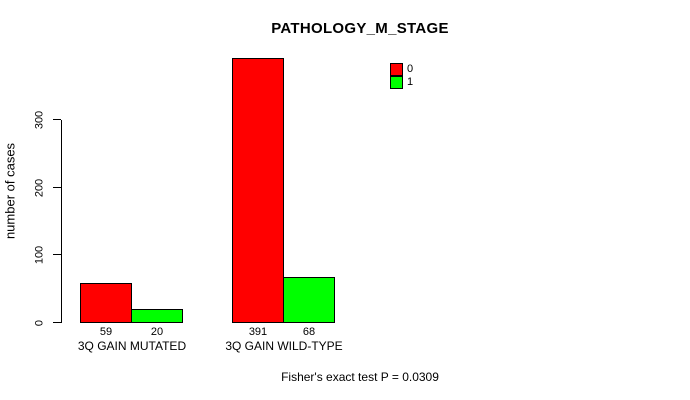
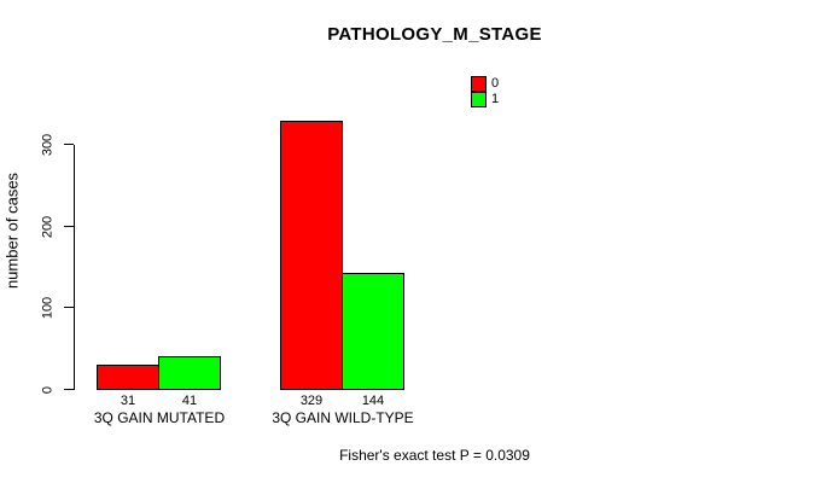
0/3Q GAIN MUTATED: 59 -> 31
1/3Q GAIN MUTATED: 20 -> 41
0/3Q GAIN WILD-TYPE: 391 -> 329
1/3Q GAIN WILD-TYPE: 68 -> 144
